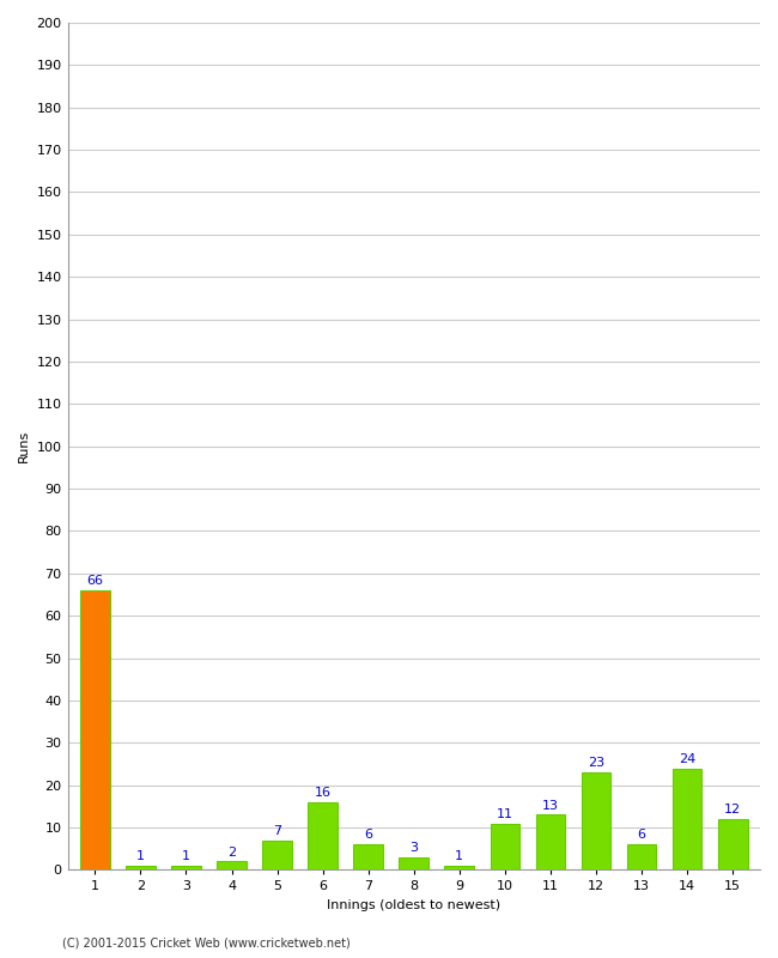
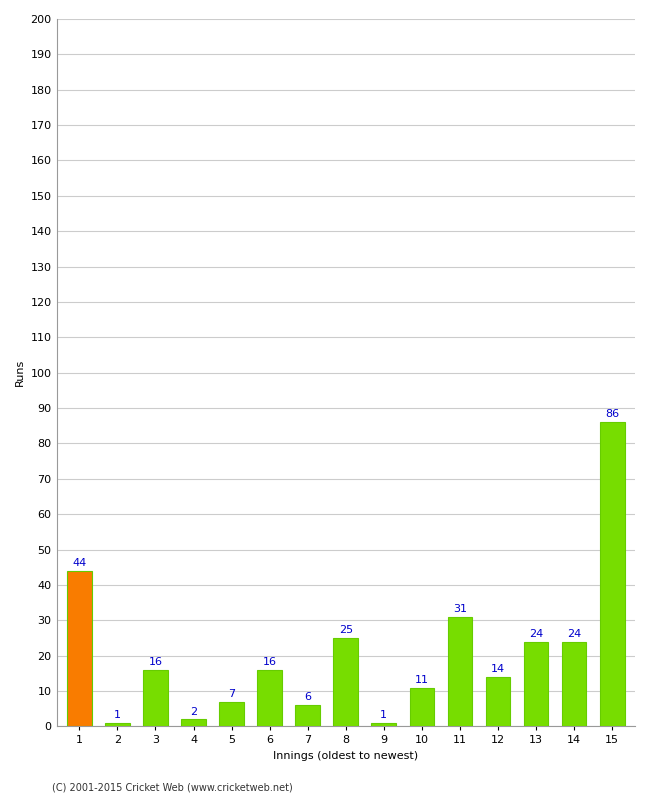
1: 66 -> 44
3: 1 -> 16
8: 3 -> 25
11: 13 -> 31
12: 23 -> 14
13: 6 -> 24
15: 12 -> 86
